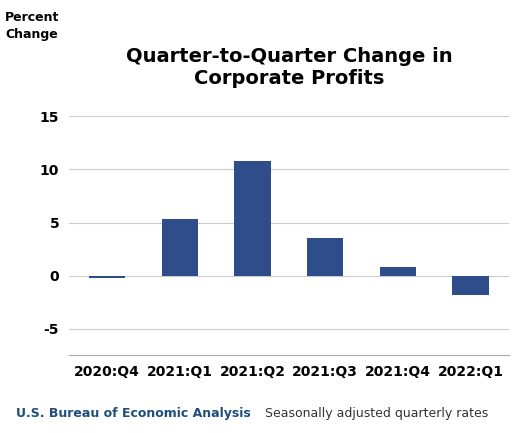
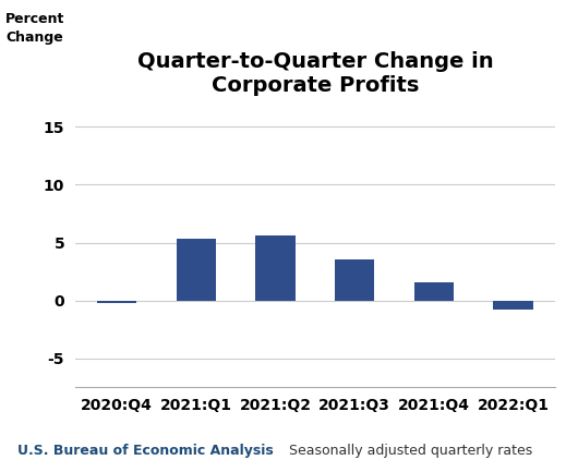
2021:Q2: 10.8 -> 5.6
2021:Q4: 0.8 -> 1.6
2022:Q1: -1.8 -> -0.8
